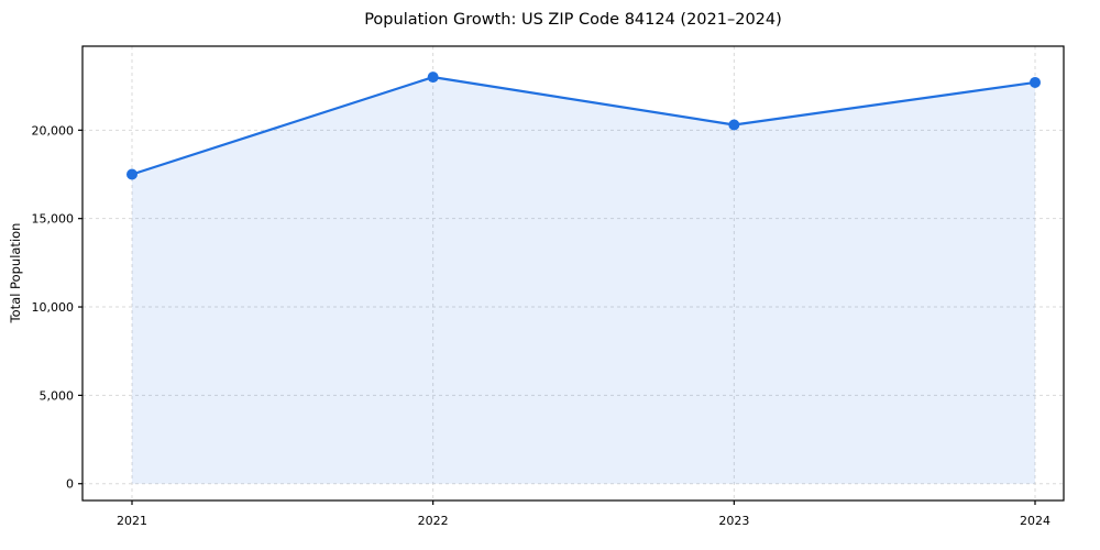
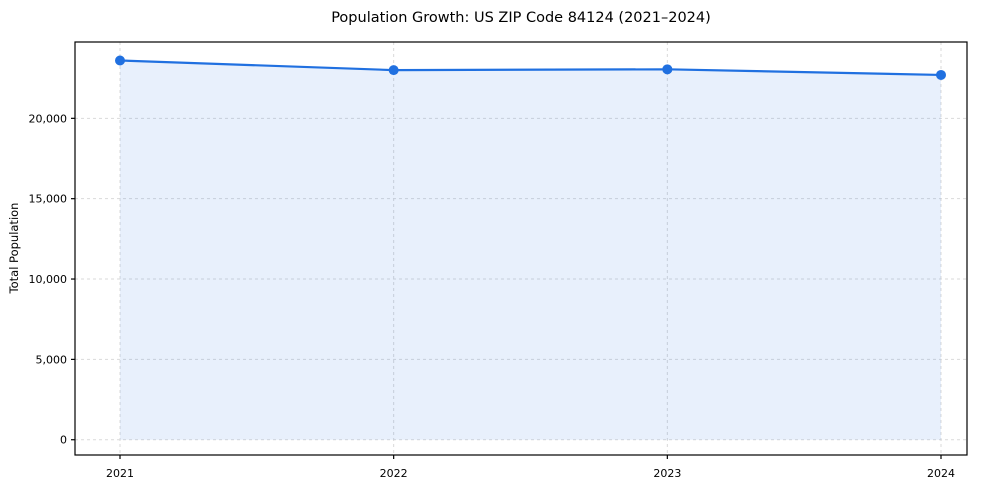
2021: 17500 -> 23600
2023: 20300 -> 23000
